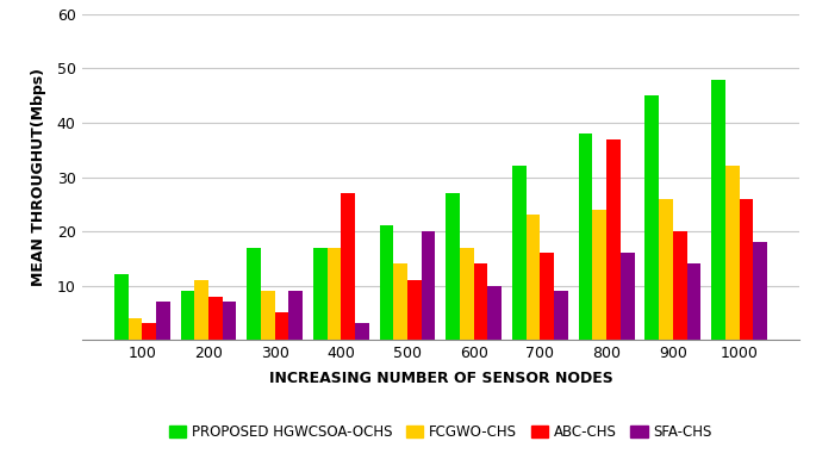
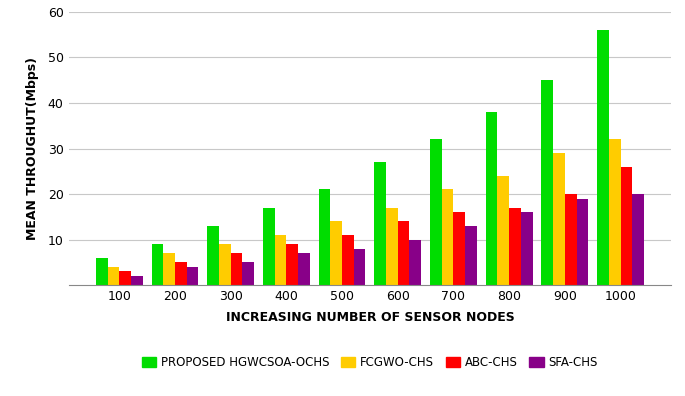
PROPOSED HGWCSOA-OCHS/100: 12 -> 6
SFA-CHS/100: 7 -> 2
FCGWO-CHS/200: 11 -> 7
ABC-CHS/200: 8 -> 5
SFA-CHS/200: 7 -> 4
PROPOSED HGWCSOA-OCHS/300: 17 -> 13
ABC-CHS/300: 5 -> 7
SFA-CHS/300: 9 -> 5
FCGWO-CHS/400: 17 -> 11
ABC-CHS/400: 27 -> 9
SFA-CHS/400: 3 -> 7
SFA-CHS/500: 20 -> 8
FCGWO-CHS/700: 23 -> 21
SFA-CHS/700: 9 -> 13
ABC-CHS/800: 37 -> 17
FCGWO-CHS/900: 26 -> 29
SFA-CHS/900: 14 -> 19
PROPOSED HGWCSOA-OCHS/1000: 48 -> 56
SFA-CHS/1000: 18 -> 20
